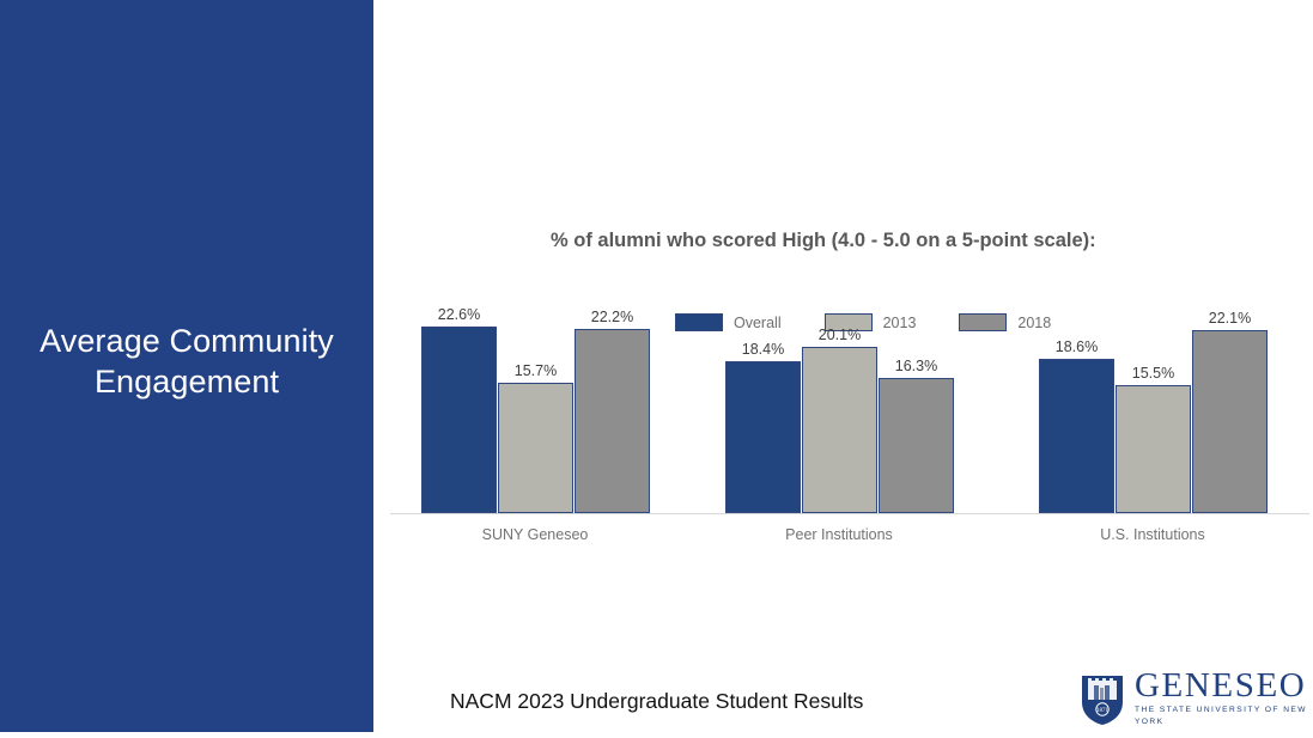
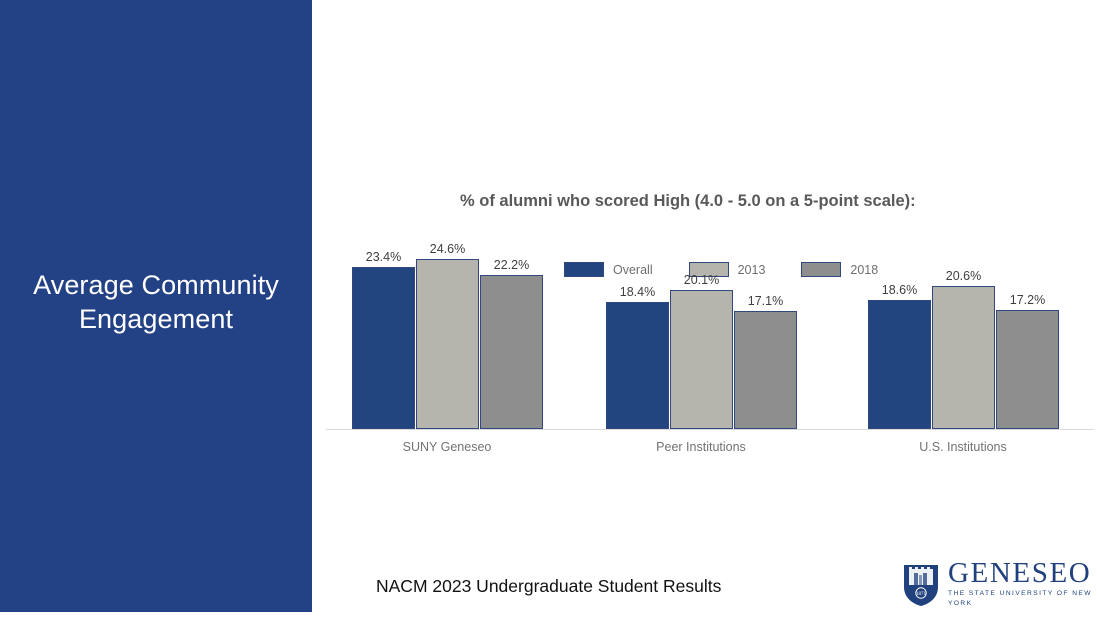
Overall/SUNY Geneseo: 22.6% -> 23.4%
2013/SUNY Geneseo: 15.7% -> 24.6%
2018/Peer Institutions: 16.3% -> 17.1%
2013/U.S. Institutions: 15.5% -> 20.6%
2018/U.S. Institutions: 22.1% -> 17.2%
